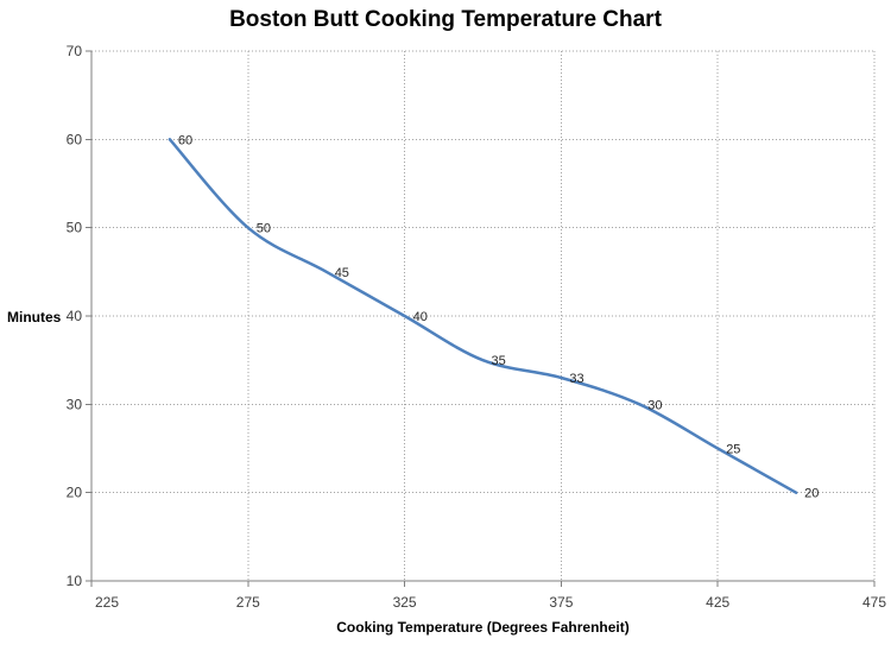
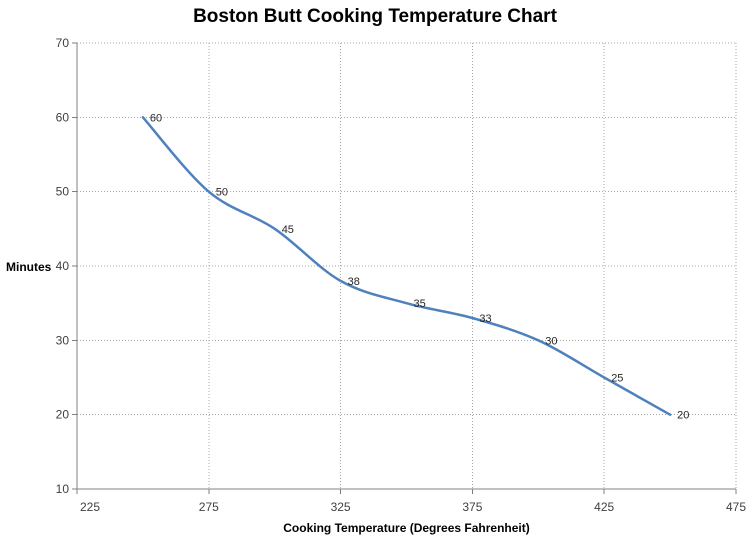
325: 40 -> 38
